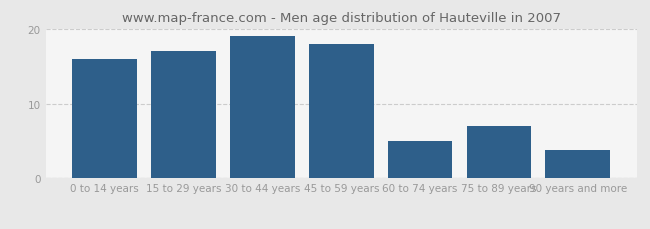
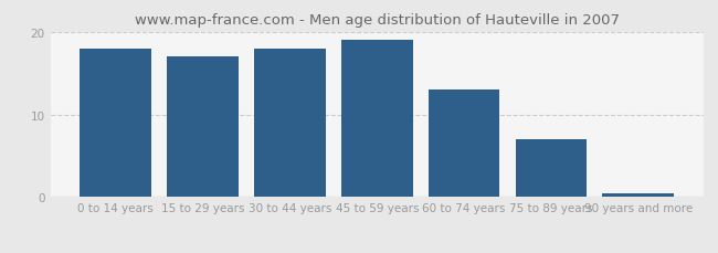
0 to 14 years: 16.0 -> 18.0
30 to 44 years: 19.0 -> 18.0
45 to 59 years: 18.0 -> 19.0
60 to 74 years: 5.0 -> 13.0
90 years and more: 3.8 -> 0.5
